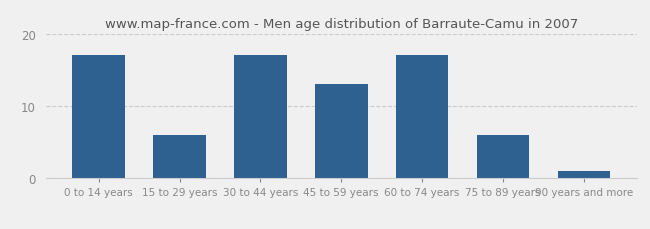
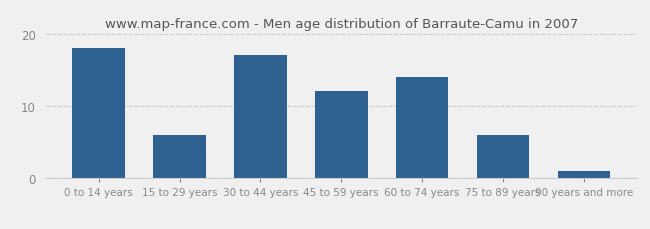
0 to 14 years: 17 -> 18
45 to 59 years: 13 -> 12
60 to 74 years: 17 -> 14
